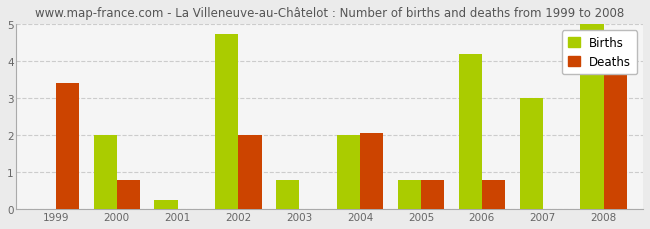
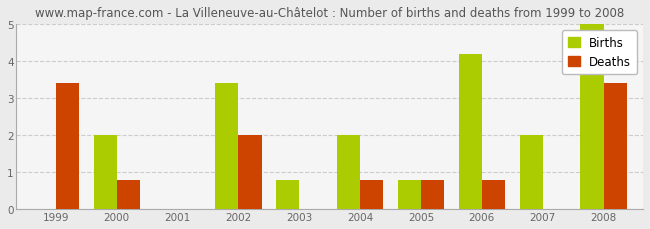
Births/2001: 0.25 -> 0.02
Births/2002: 4.75 -> 3.40
Deaths/2004: 2.05 -> 0.80
Births/2007: 3.00 -> 2.00
Deaths/2008: 3.65 -> 3.40
